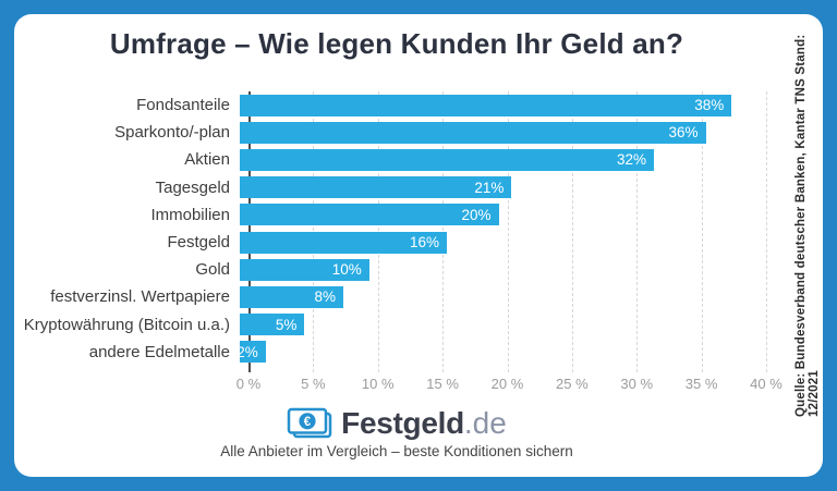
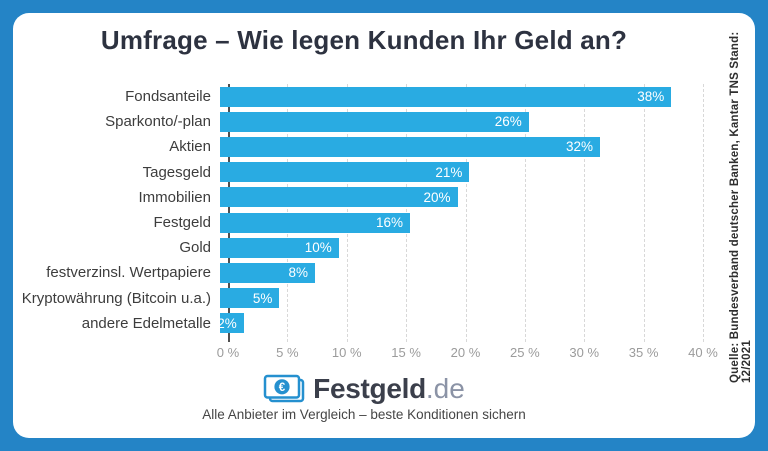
Sparkonto/-plan: 36% -> 26%
